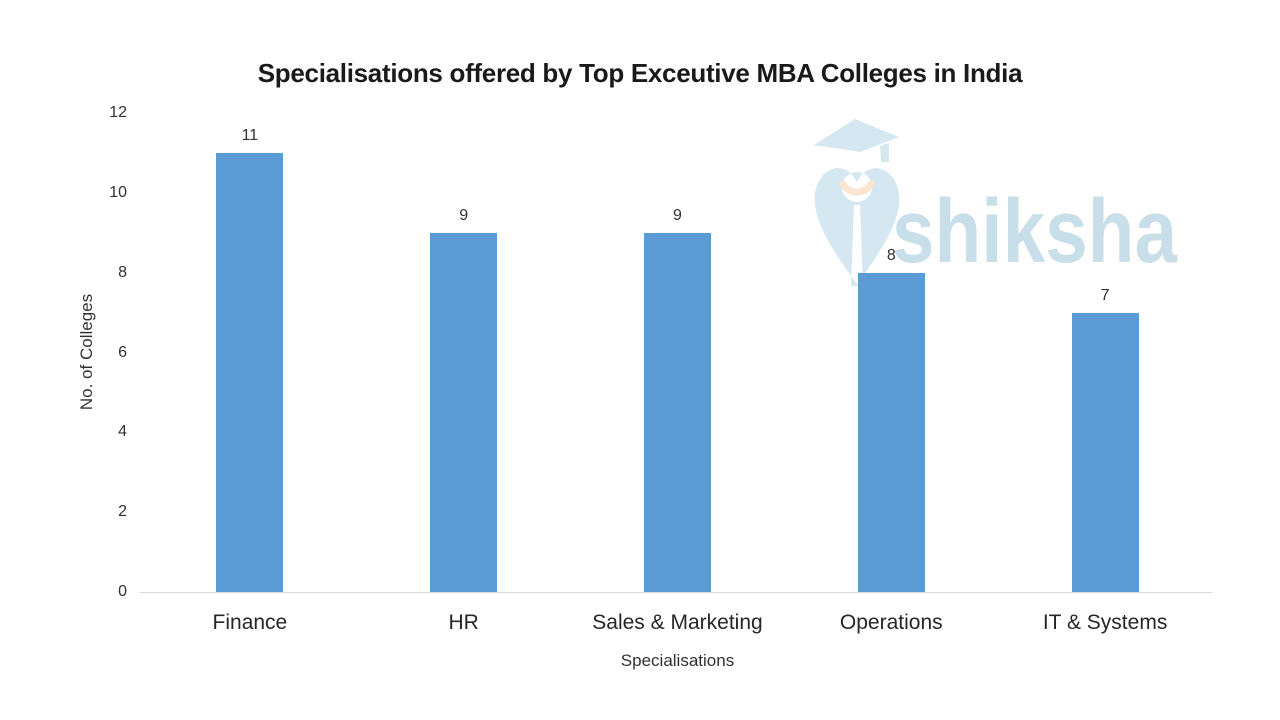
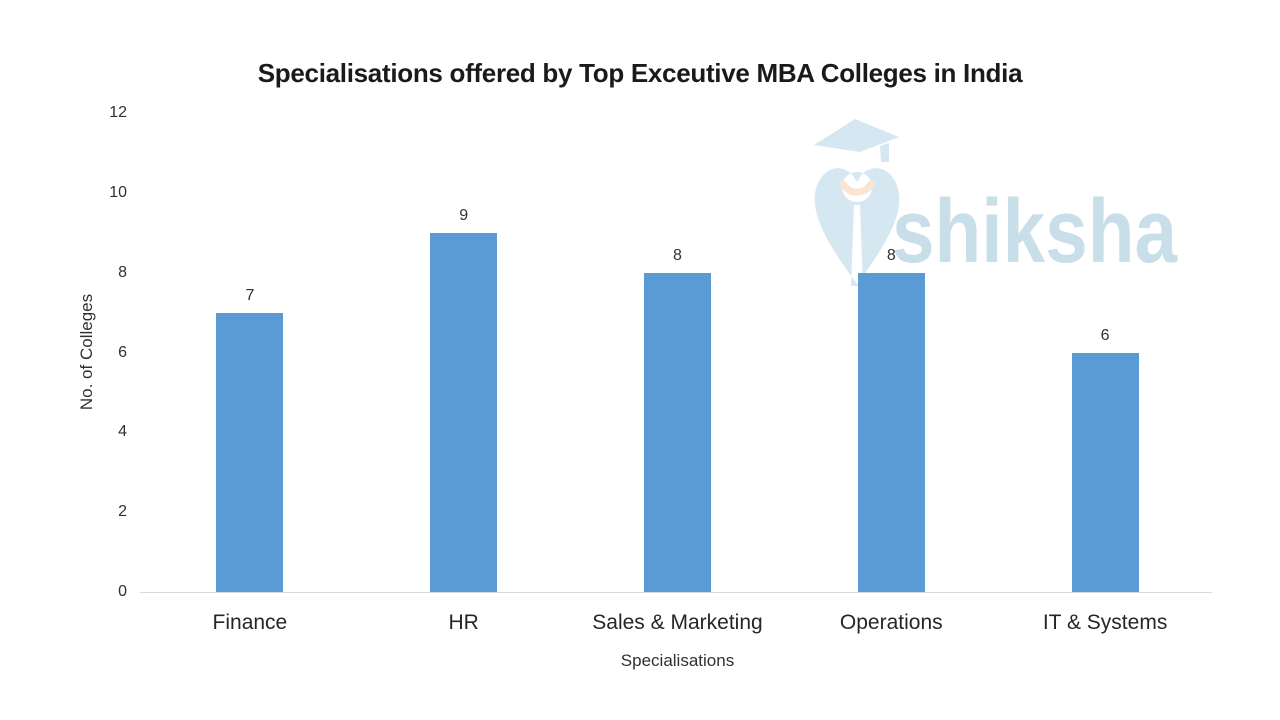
Finance: 11 -> 7
Sales & Marketing: 9 -> 8
IT & Systems: 7 -> 6
